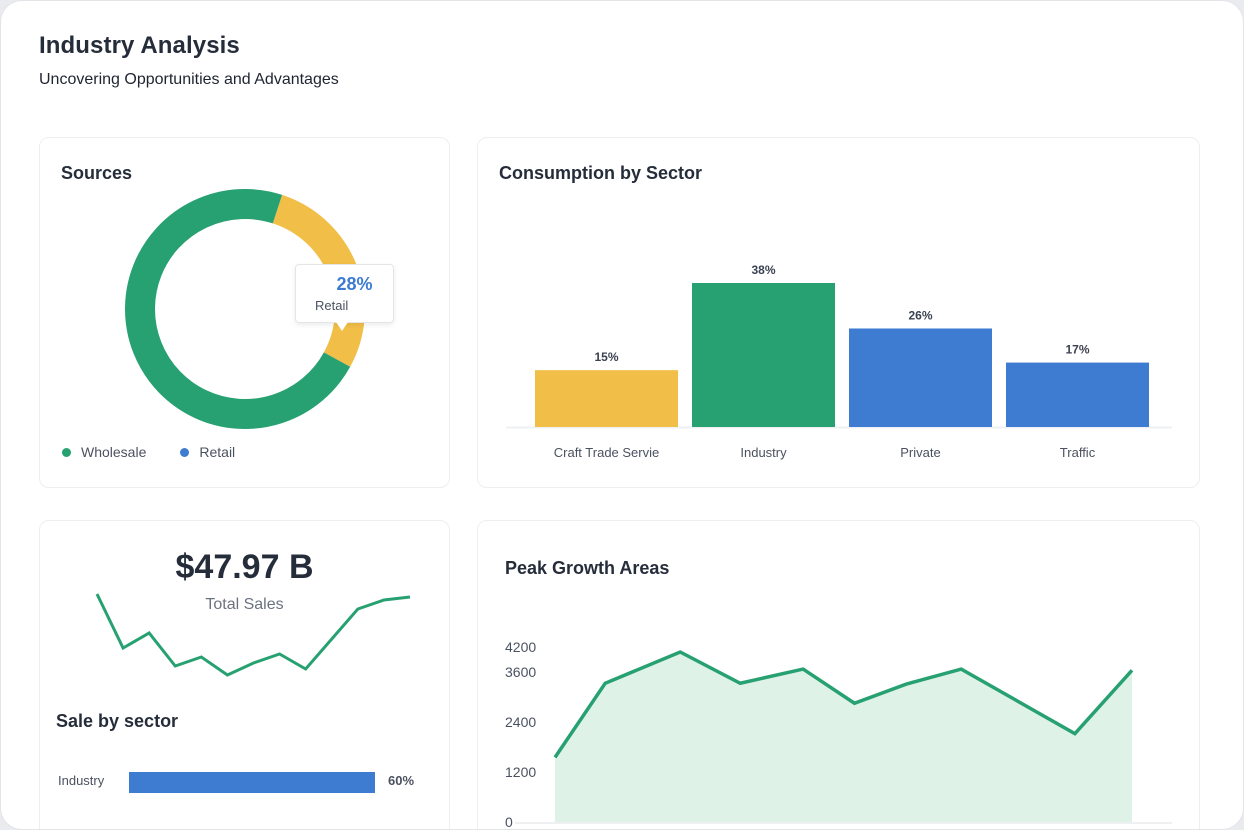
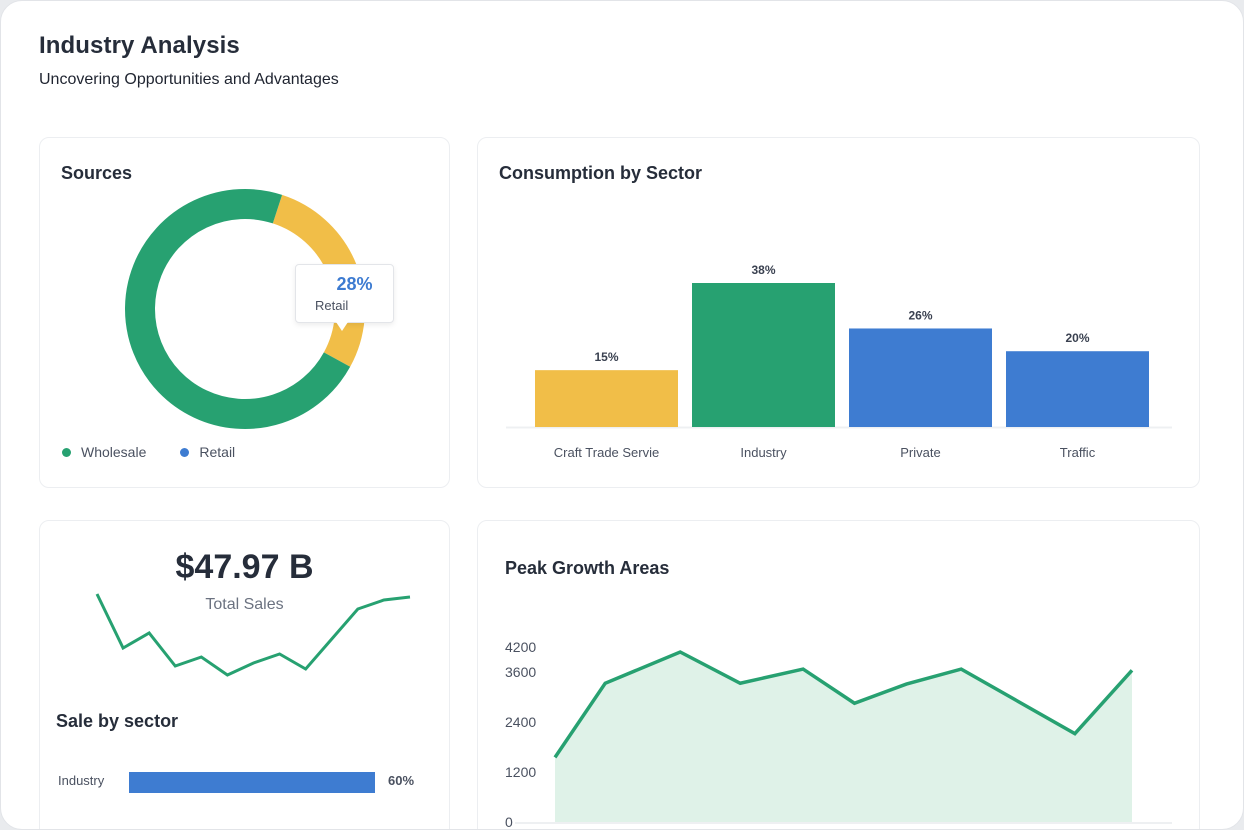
Consumption by Sector/Traffic: 17% -> 20%
